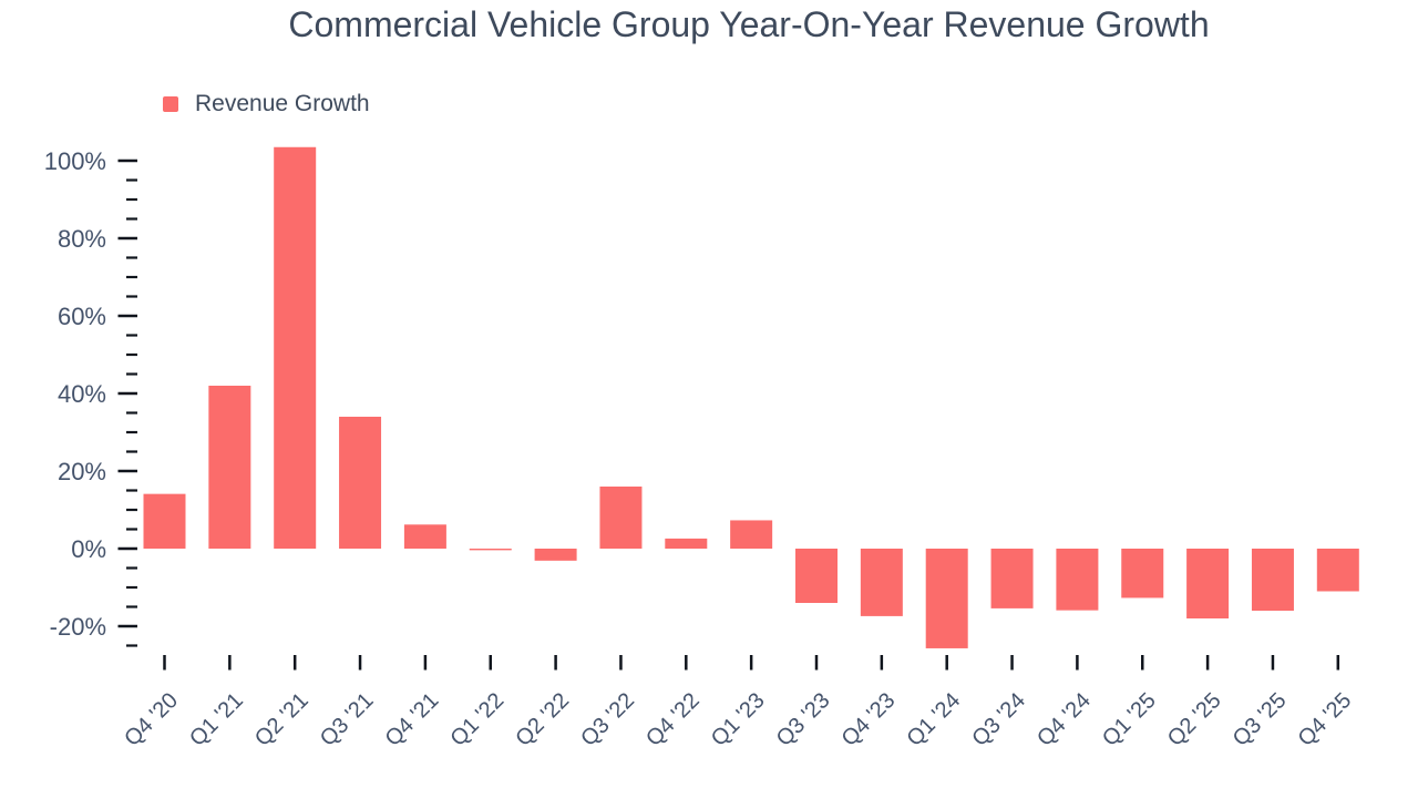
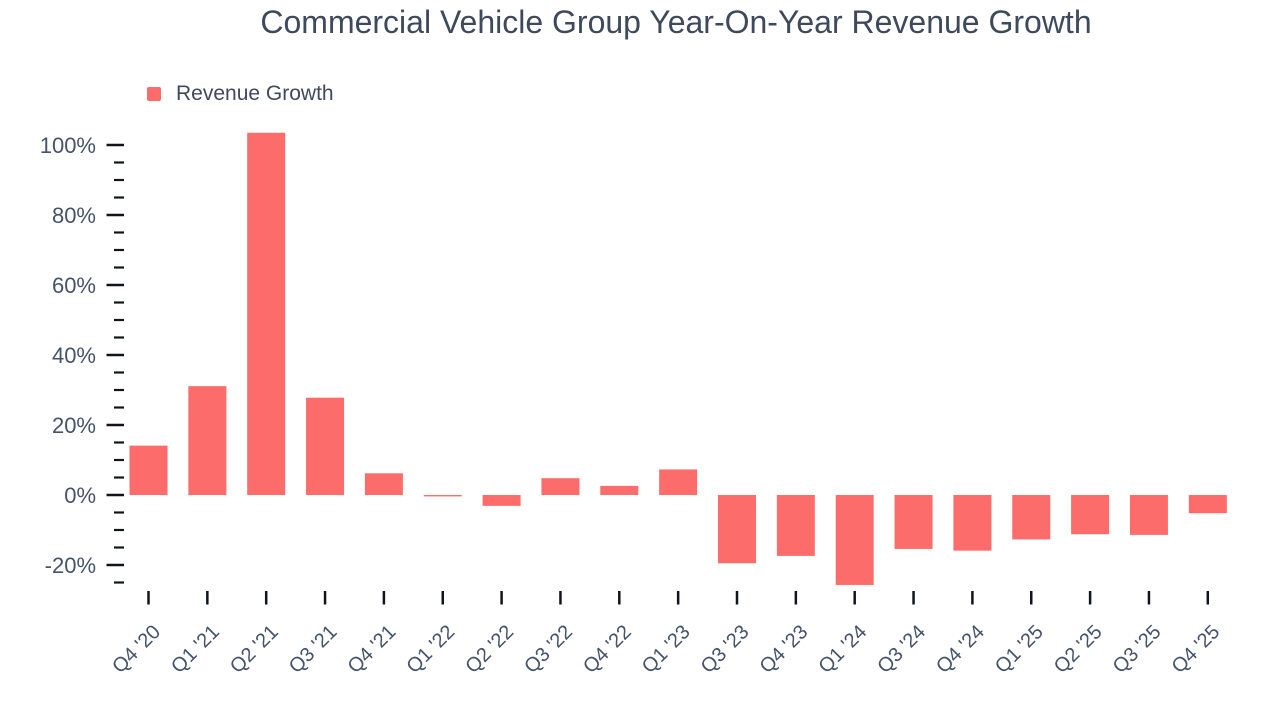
Q1 '21: 42% -> 31%
Q3 '21: 34% -> 28%
Q3 '22: 16% -> 5%
Q3 '23: -14% -> -20%
Q2 '25: -18% -> -11%
Q3 '25: -16% -> -11%
Q4 '25: -11% -> -5%
